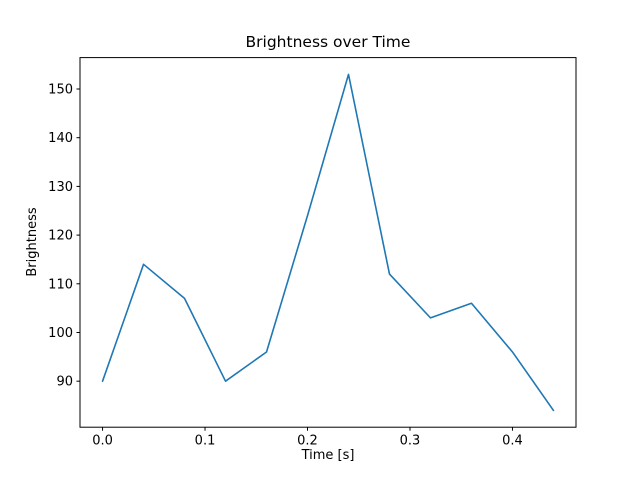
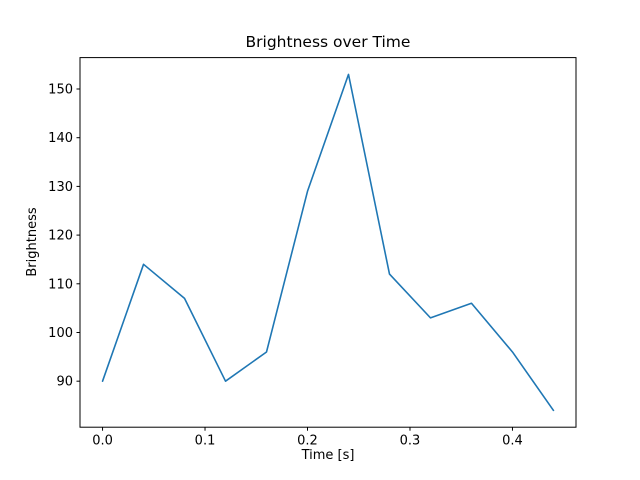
0.2: 124 -> 129
